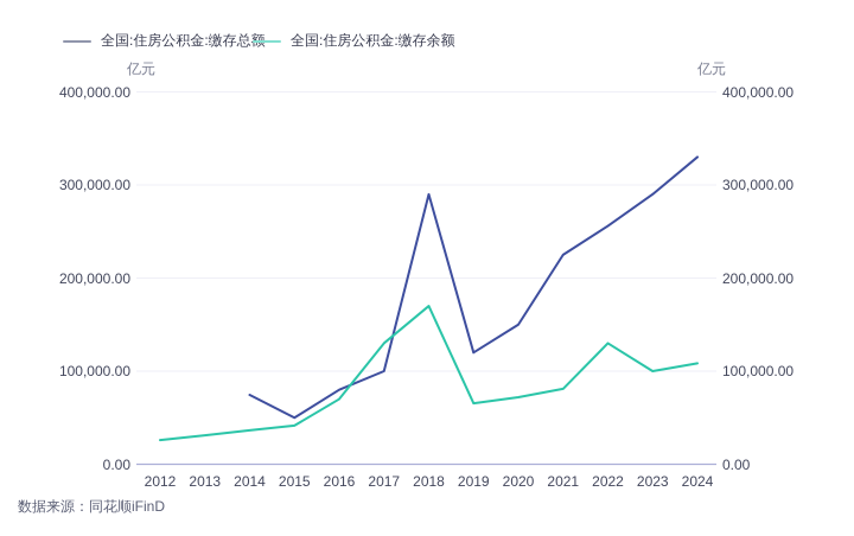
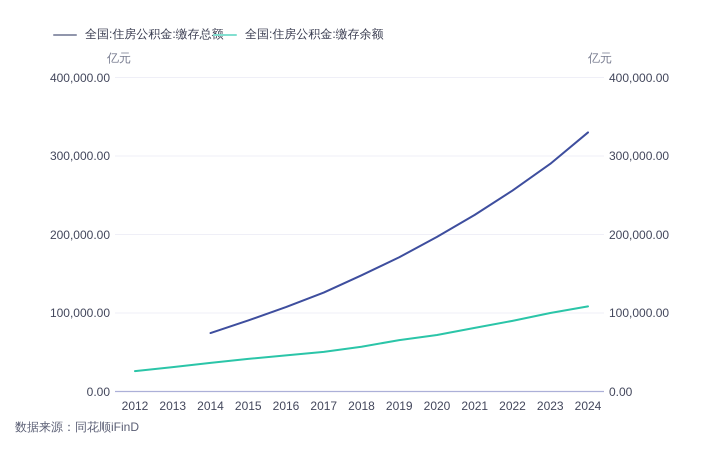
全国:住房公积金:缴存总额/2015: 50000 -> 90000
全国:住房公积金:缴存总额/2016: 80000 -> 110000
全国:住房公积金:缴存余额/2016: 70000 -> 50000
全国:住房公积金:缴存总额/2017: 100000 -> 130000
全国:住房公积金:缴存余额/2017: 130000 -> 50000
全国:住房公积金:缴存总额/2018: 290000 -> 150000
全国:住房公积金:缴存余额/2018: 170000 -> 60000
全国:住房公积金:缴存总额/2019: 120000 -> 170000
全国:住房公积金:缴存总额/2020: 150000 -> 200000
全国:住房公积金:缴存余额/2022: 130000 -> 90000
